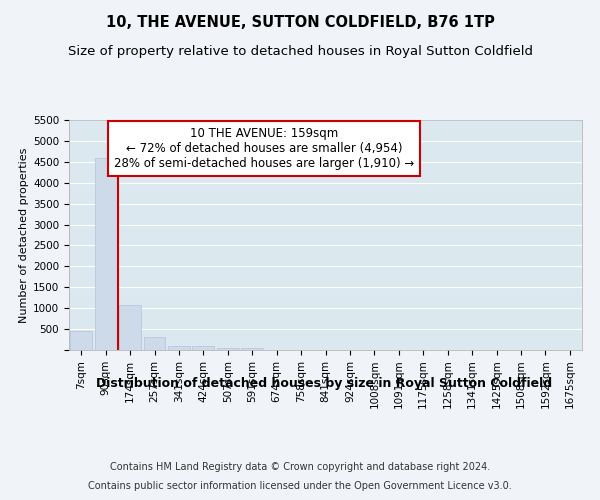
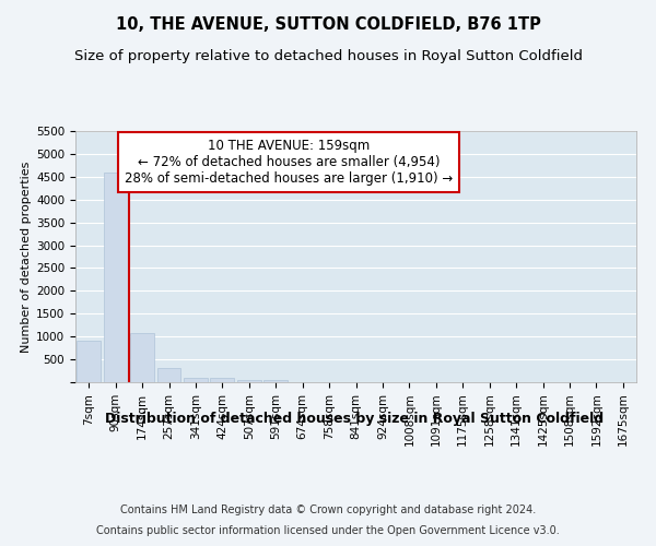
7sqm: 450 -> 900
